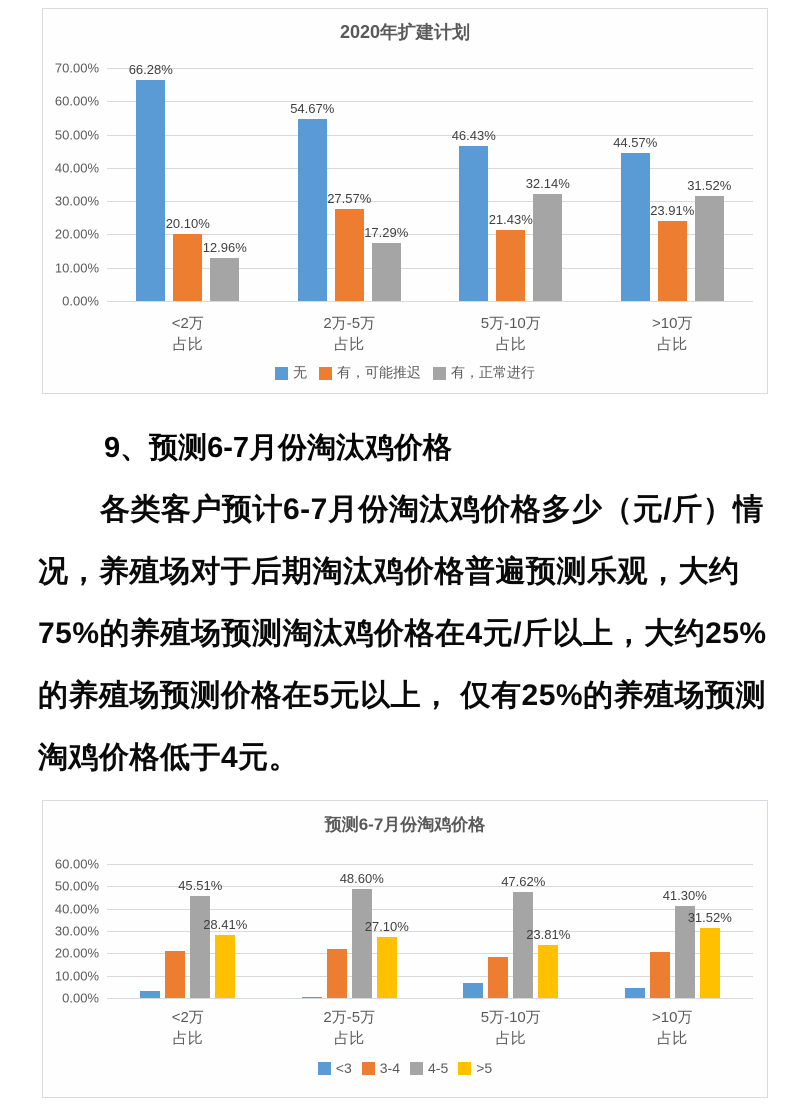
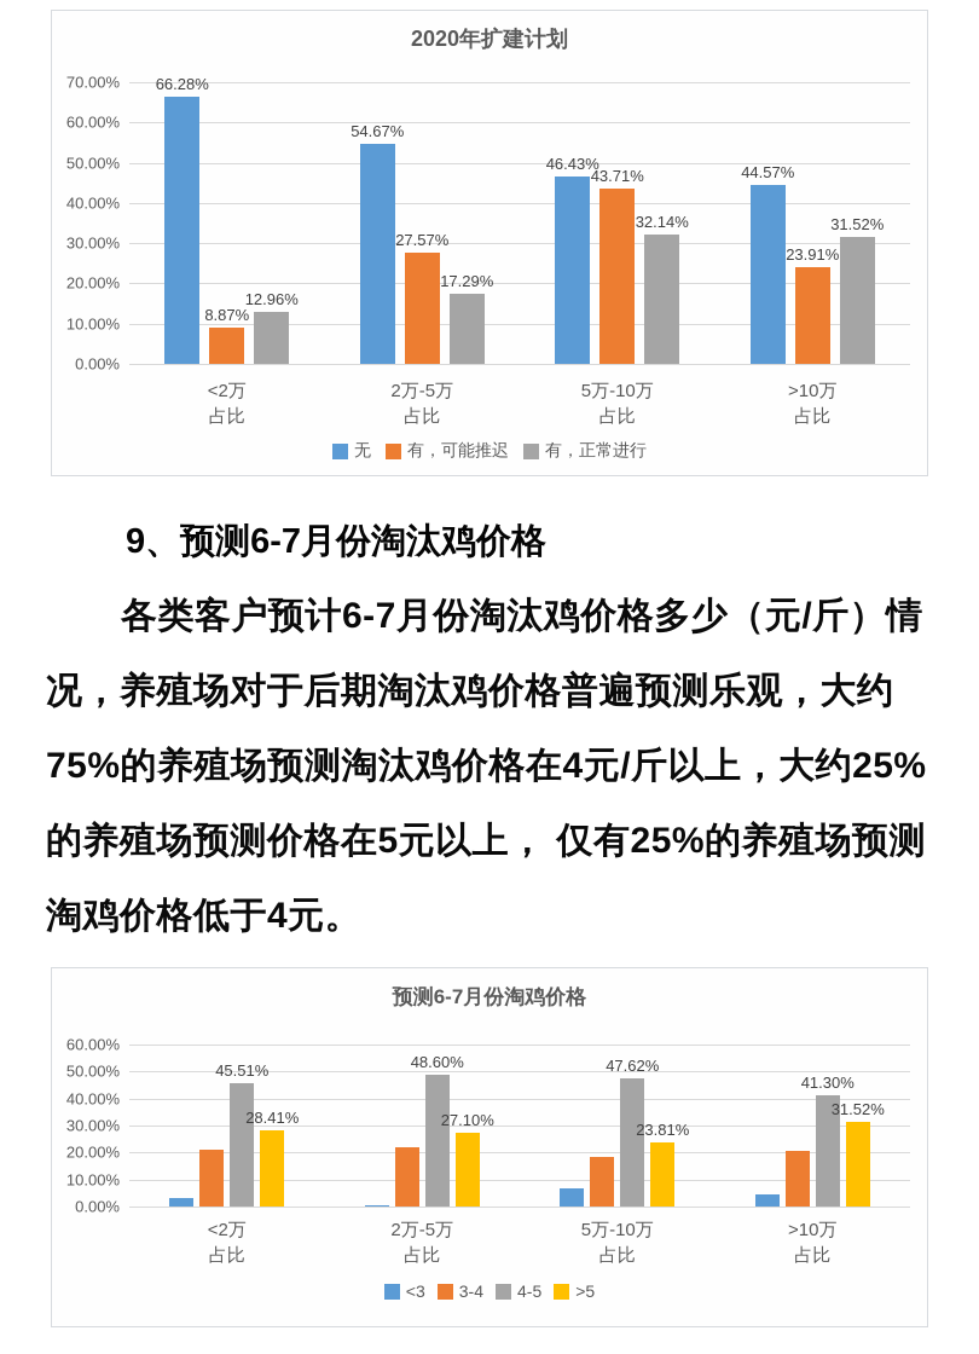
2020年扩建计划/有，可能推迟/<2万: 20.10% -> 8.87%
2020年扩建计划/有，可能推迟/5万-10万: 21.43% -> 43.71%
